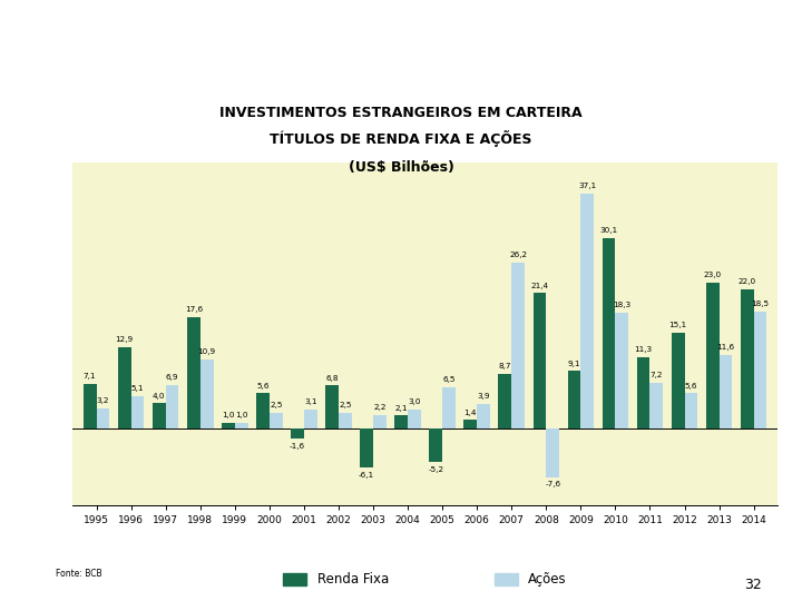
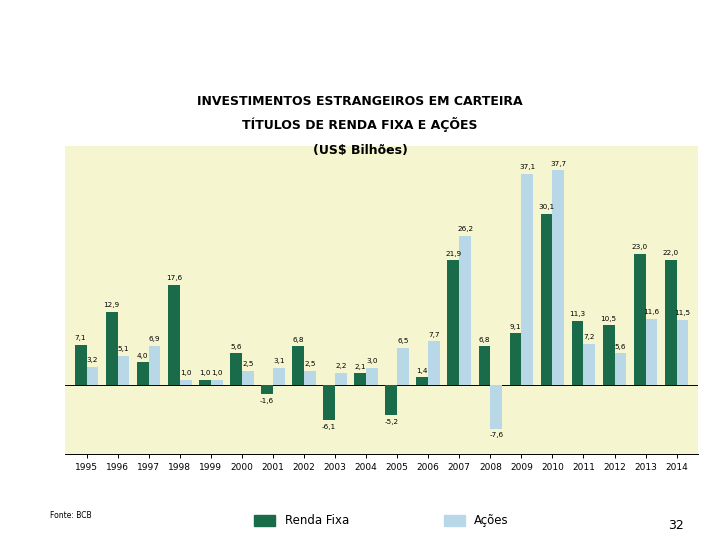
Ações/1998: 10,9 -> 1,0
Ações/2006: 3,9 -> 7,7
Renda Fixa/2007: 8,7 -> 21,9
Renda Fixa/2008: 21,4 -> 6,8
Ações/2010: 18,3 -> 37,7
Renda Fixa/2012: 15,1 -> 10,5
Ações/2014: 18,5 -> 11,5
